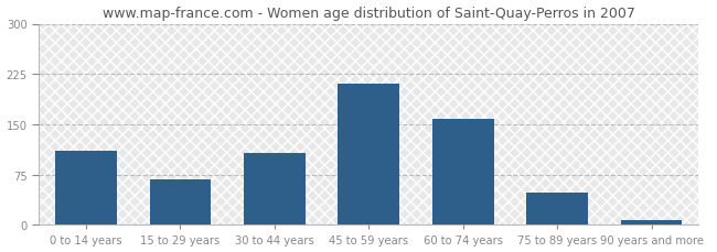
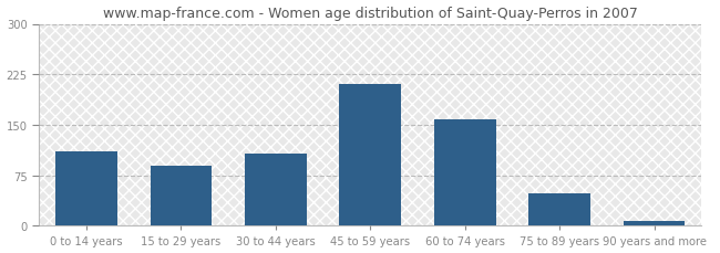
15 to 29 years: 68 -> 90
